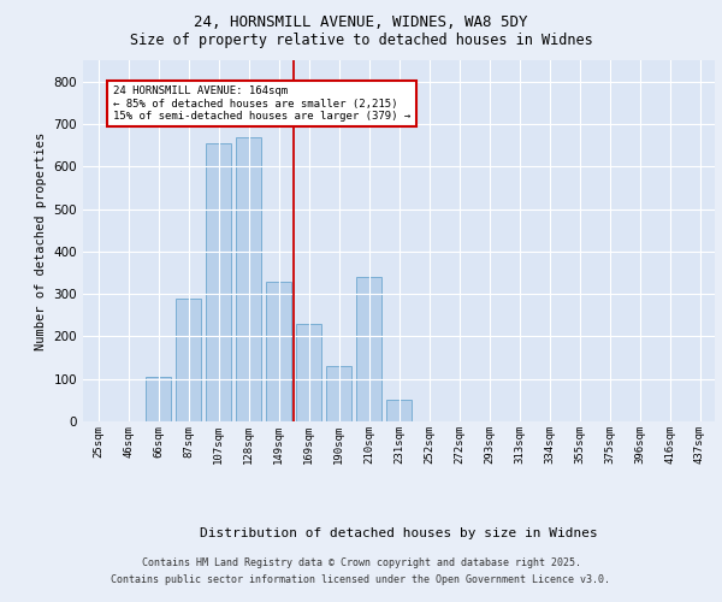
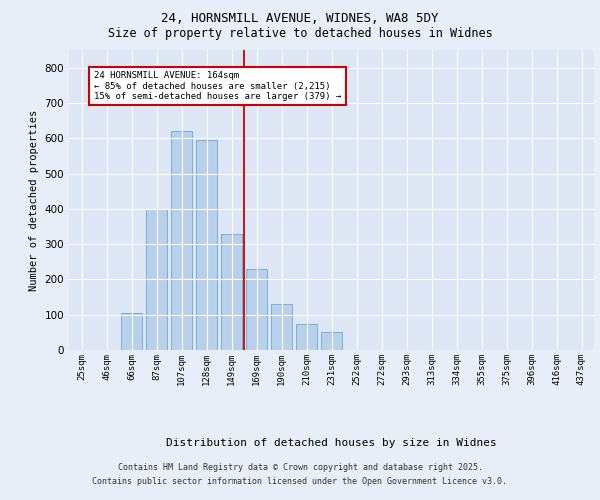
87sqm: 290 -> 400
107sqm: 655 -> 620
128sqm: 670 -> 595
210sqm: 340 -> 75
